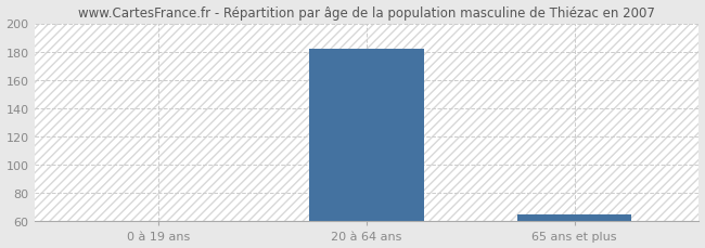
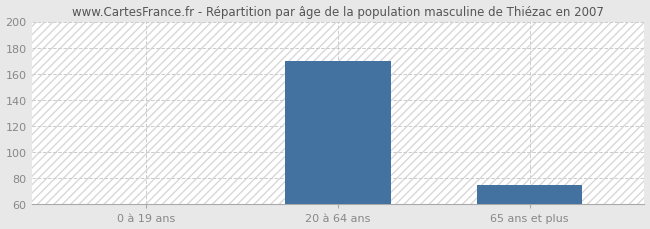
20 à 64 ans: 182 -> 170
65 ans et plus: 65 -> 75
